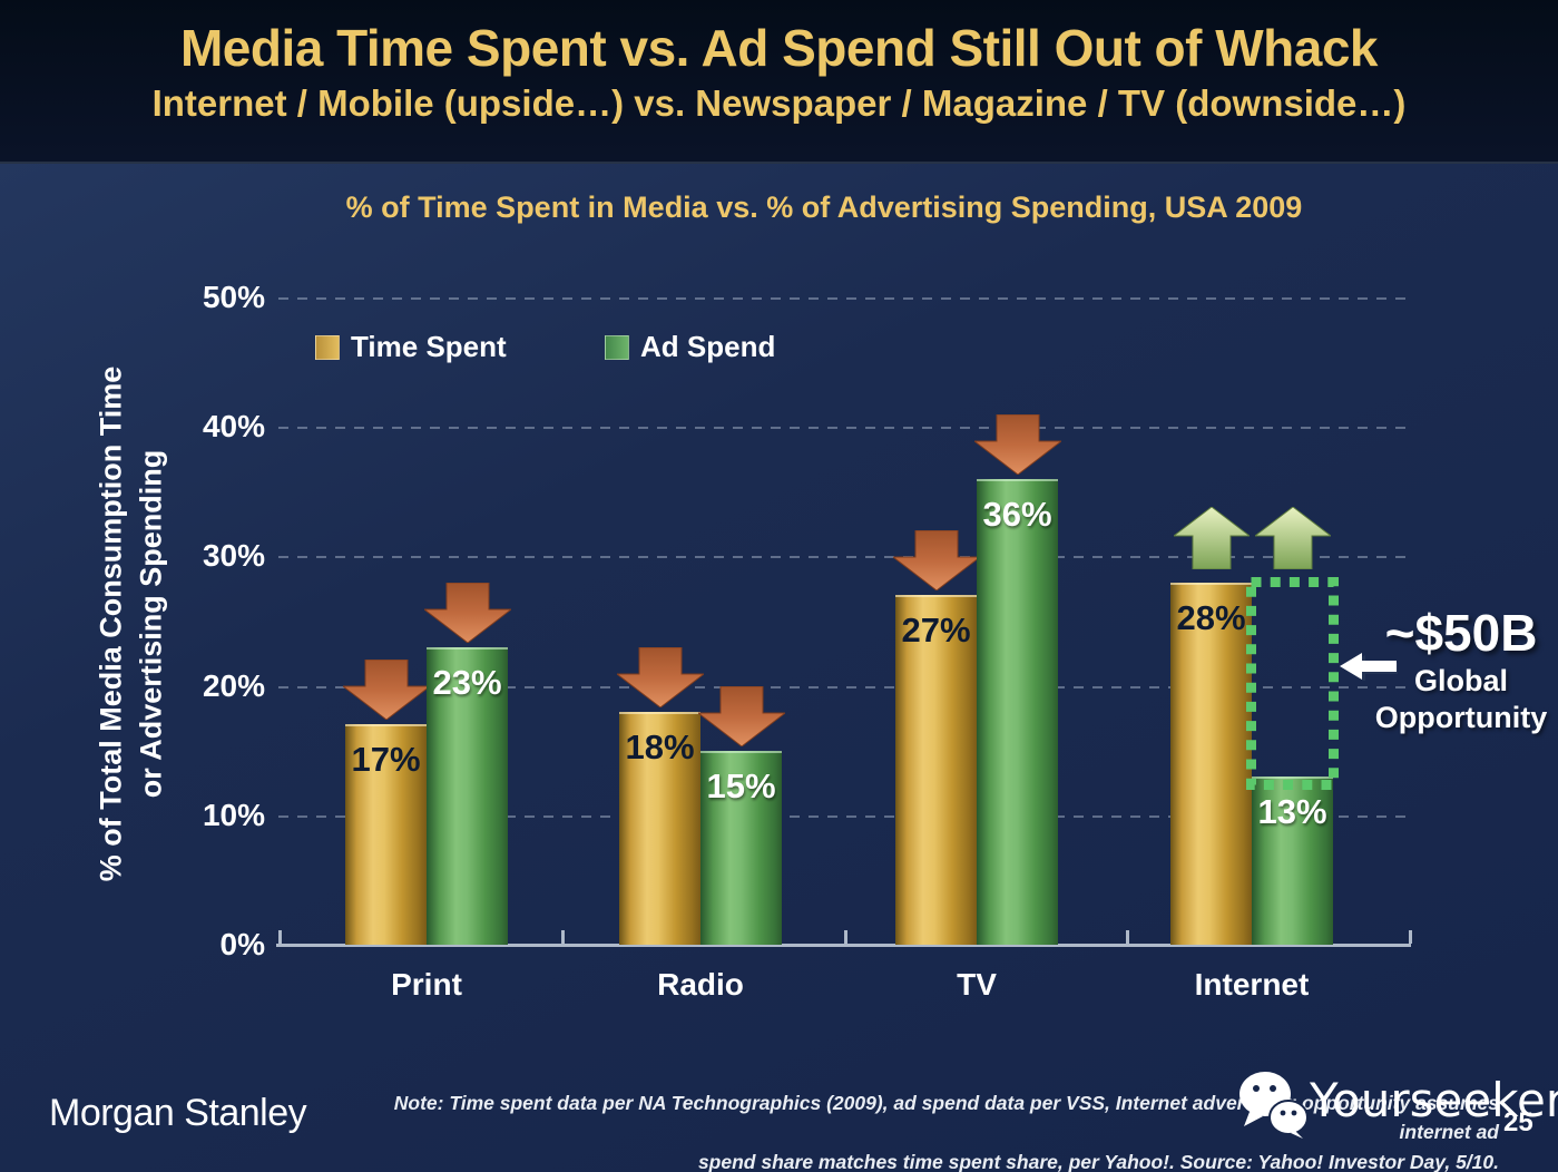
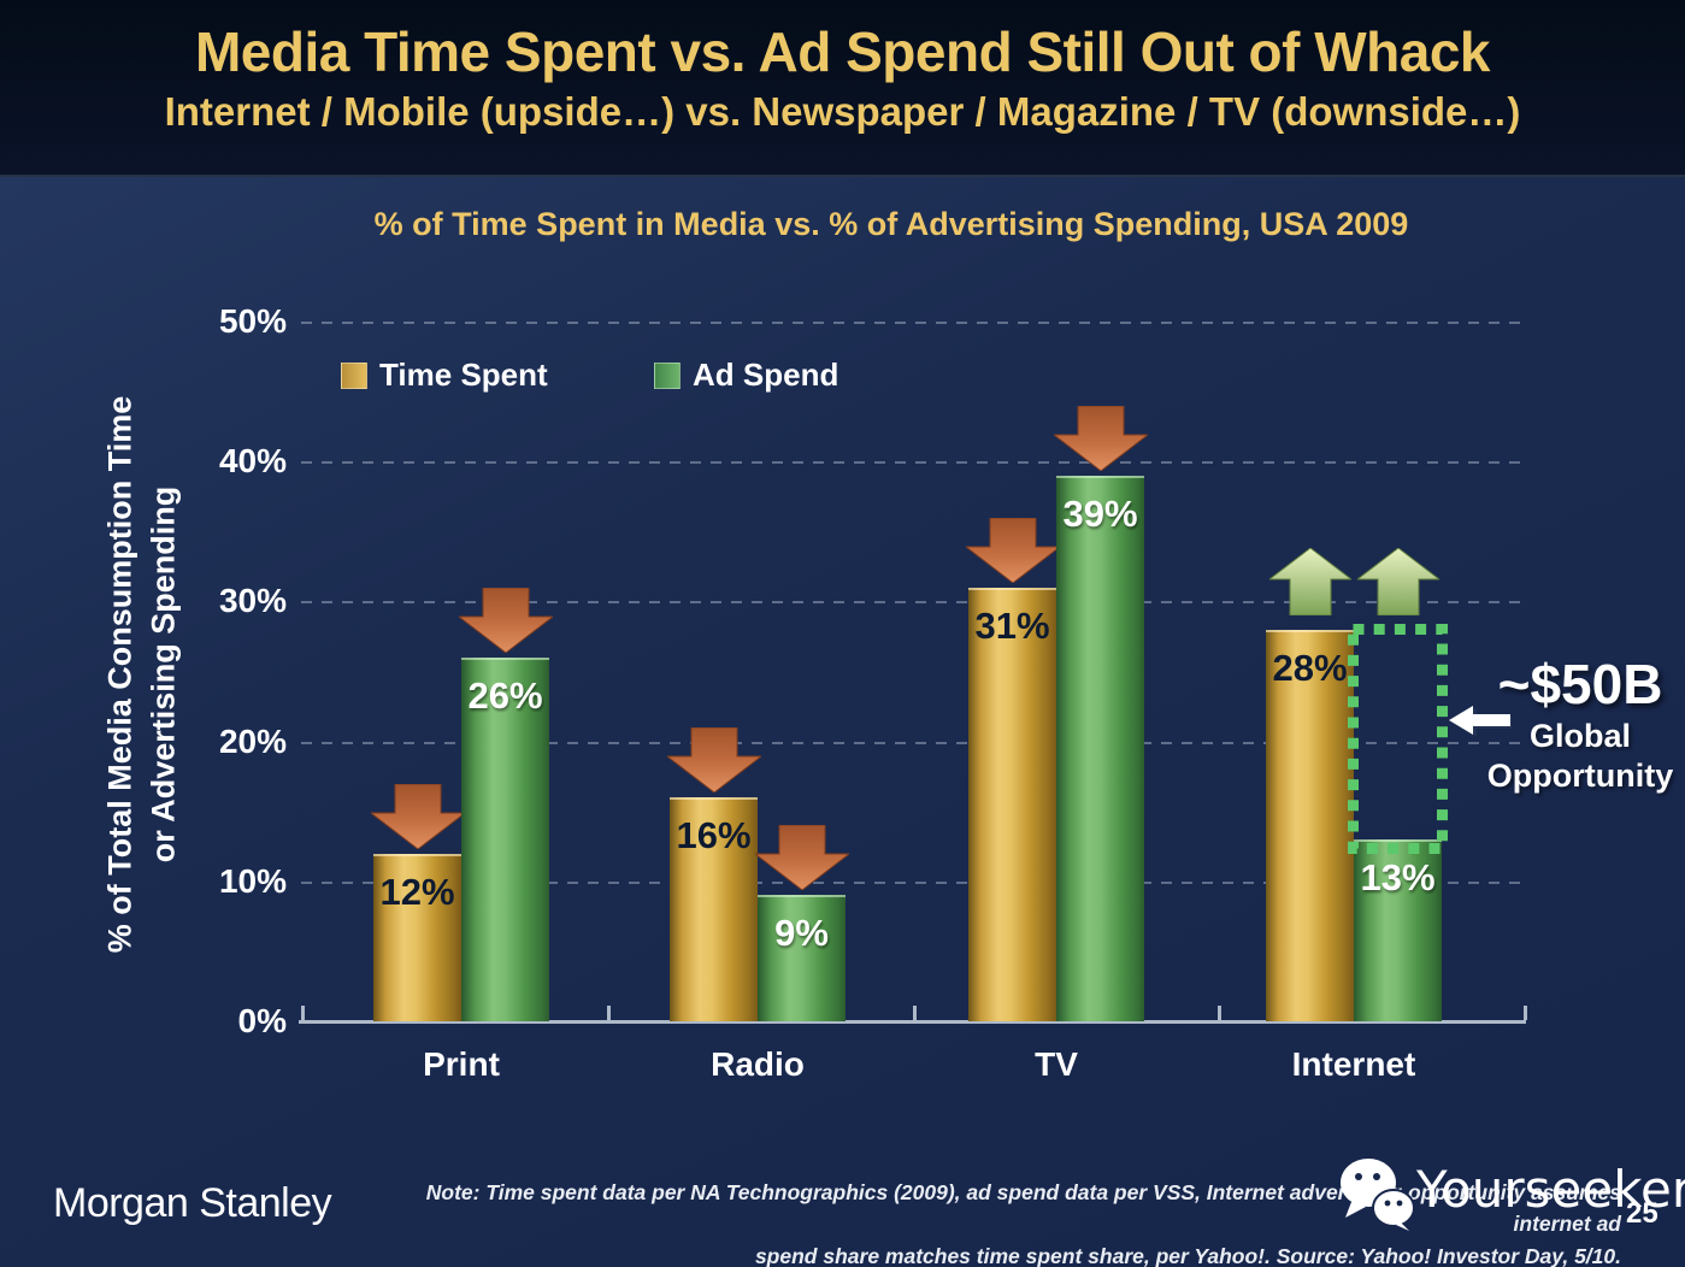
Time Spent/Print: 17% -> 12%
Ad Spend/Print: 23% -> 26%
Time Spent/Radio: 18% -> 16%
Ad Spend/Radio: 15% -> 9%
Time Spent/TV: 27% -> 31%
Ad Spend/TV: 36% -> 39%
